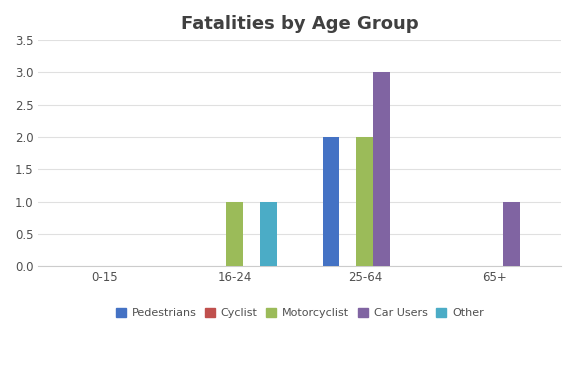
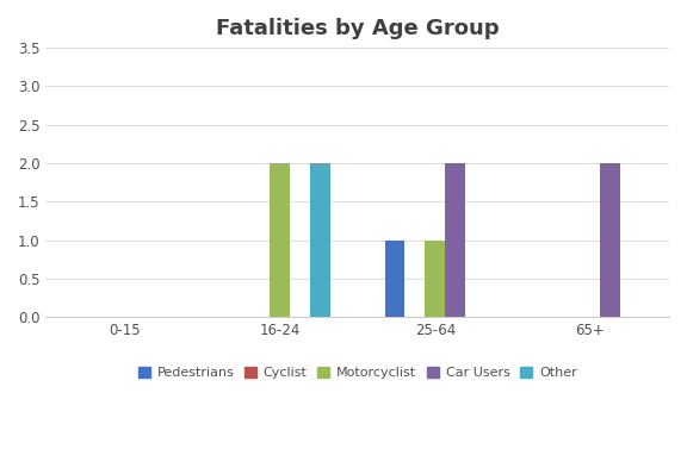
Motorcyclist/16-24: 1 -> 2
Other/16-24: 1 -> 2
Pedestrians/25-64: 2 -> 1
Motorcyclist/25-64: 2 -> 1
Car Users/25-64: 3 -> 2
Car Users/65+: 1 -> 2
